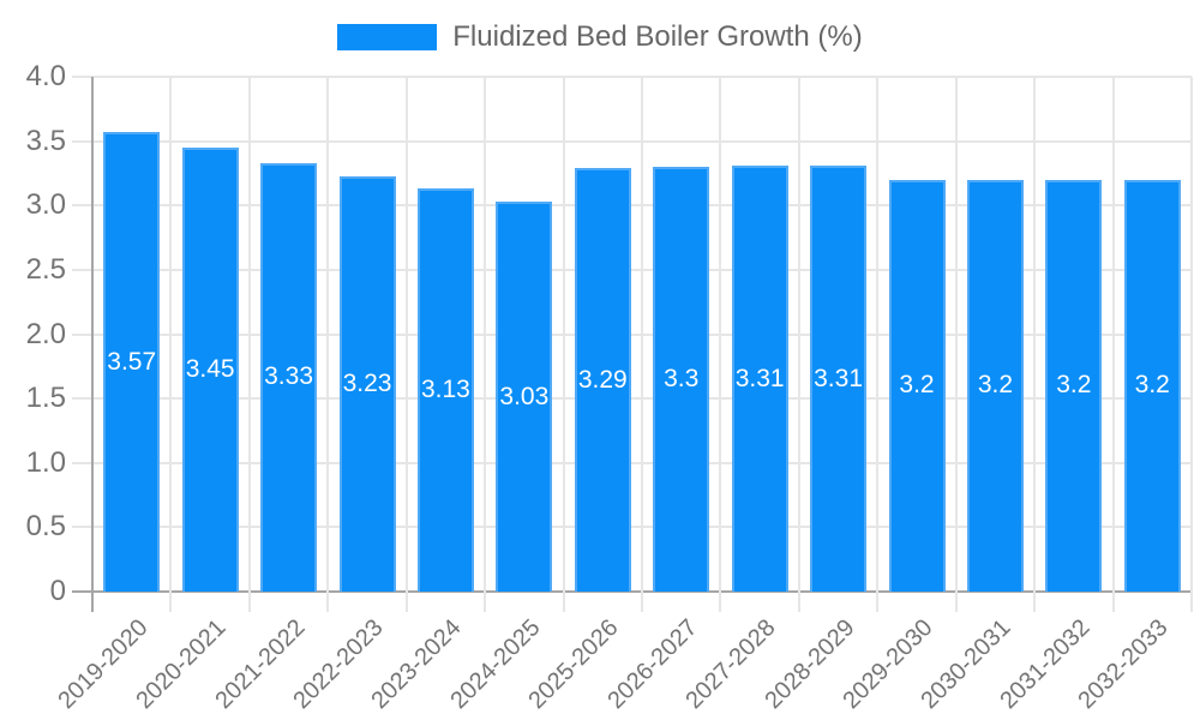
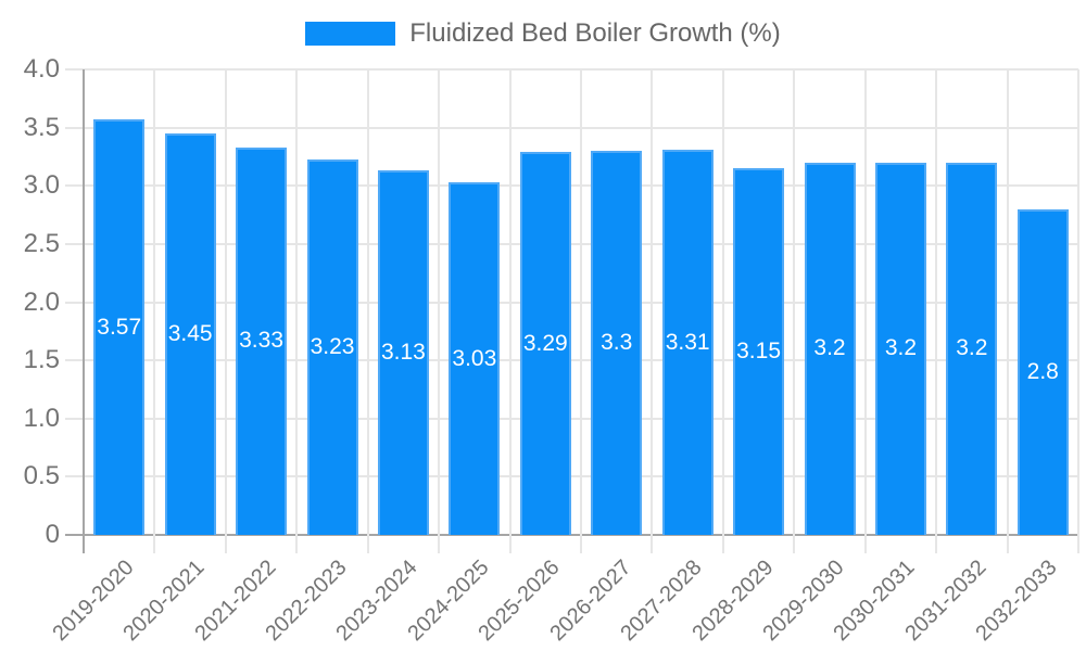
2028-2029: 3.31 -> 3.15
2032-2033: 3.2 -> 2.8
